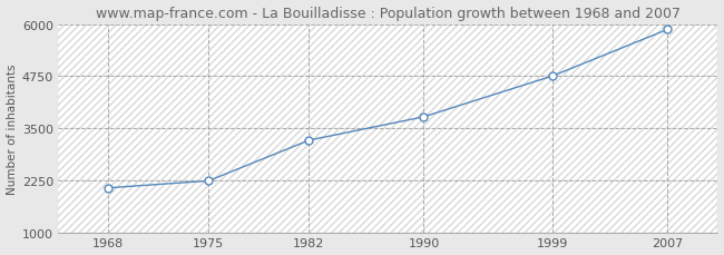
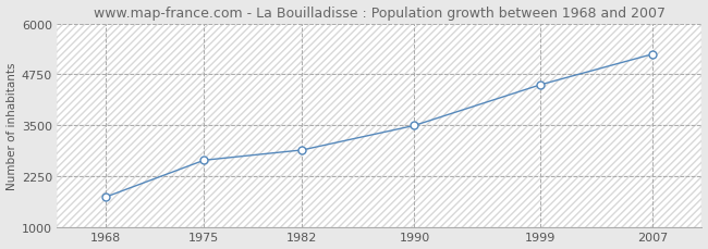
1968: 2080 -> 1750
1975: 2250 -> 2650
1982: 3220 -> 2900
1990: 3780 -> 3500
1999: 4760 -> 4500
2007: 5870 -> 5250
